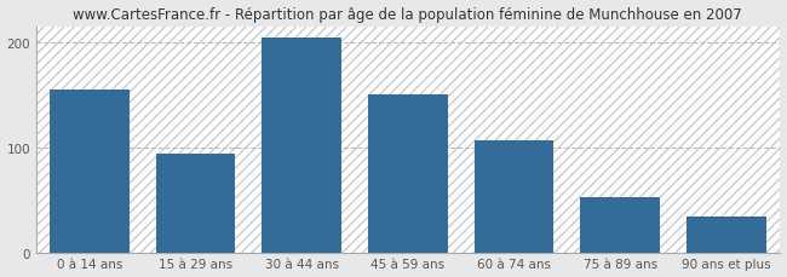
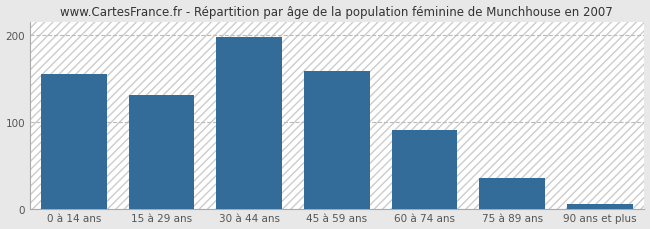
15 à 29 ans: 94 -> 130
30 à 44 ans: 204 -> 197
45 à 59 ans: 150 -> 158
60 à 74 ans: 106 -> 90
75 à 89 ans: 52 -> 35
90 ans et plus: 34 -> 5
